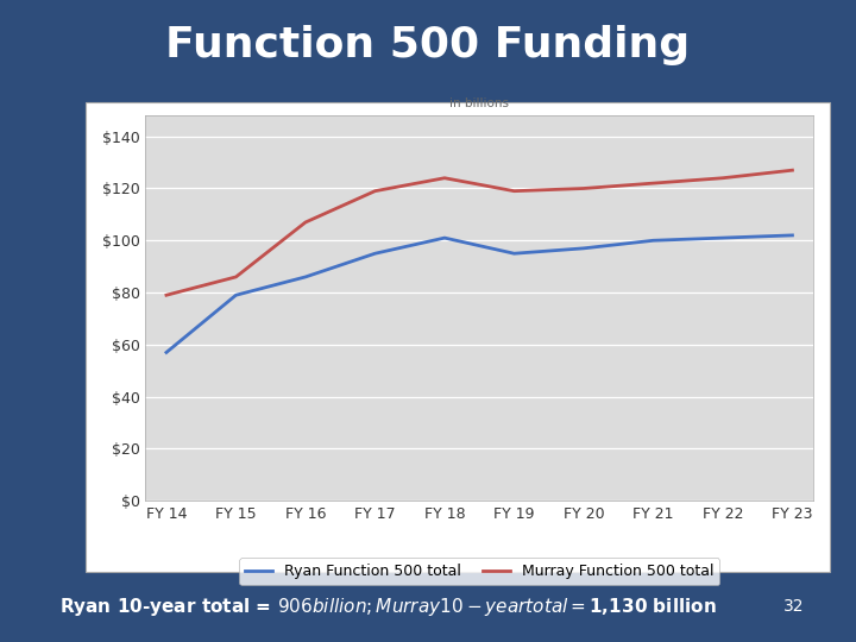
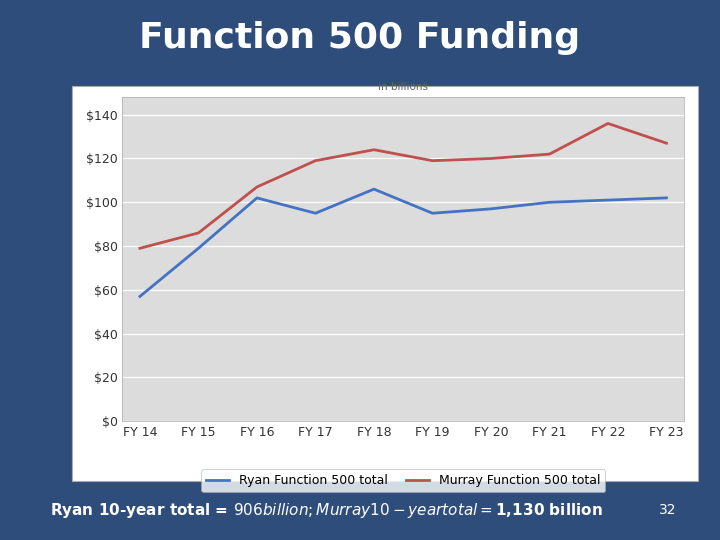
Ryan Function 500 total/FY 16: $86 -> $102
Ryan Function 500 total/FY 18: $101 -> $106
Murray Function 500 total/FY 22: $124 -> $136
